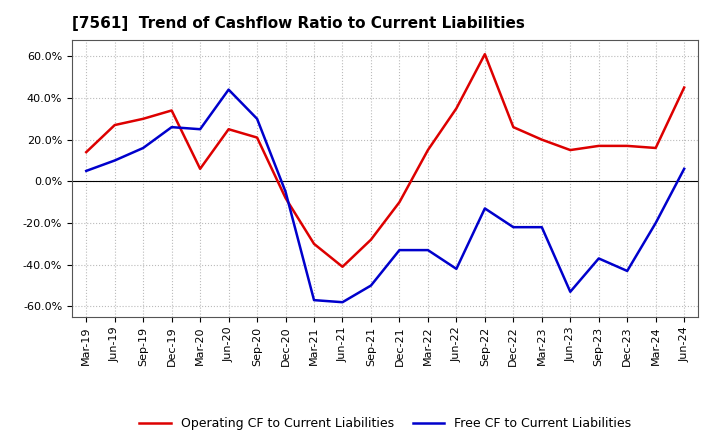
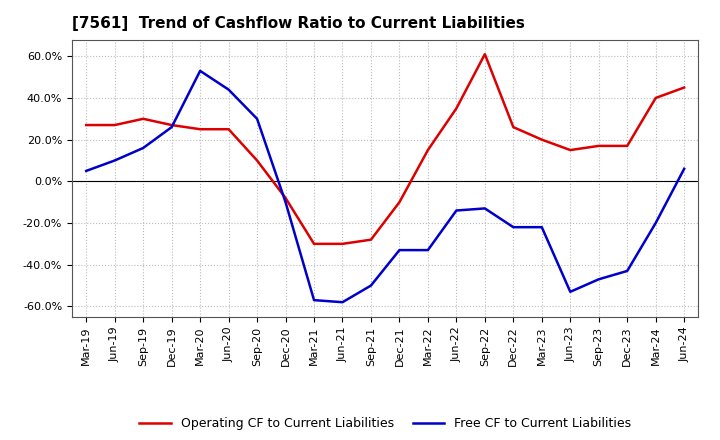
Operating CF to Current Liabilities/Mar-19: 14% -> 27%
Operating CF to Current Liabilities/Dec-19: 34% -> 27%
Operating CF to Current Liabilities/Mar-20: 6% -> 25%
Free CF to Current Liabilities/Mar-20: 25% -> 53%
Operating CF to Current Liabilities/Sep-20: 21% -> 10%
Free CF to Current Liabilities/Dec-20: -5% -> -10%
Operating CF to Current Liabilities/Jun-21: -41% -> -30%
Free CF to Current Liabilities/Jun-22: -42% -> -14%
Free CF to Current Liabilities/Sep-23: -37% -> -47%
Operating CF to Current Liabilities/Mar-24: 16% -> 40%
